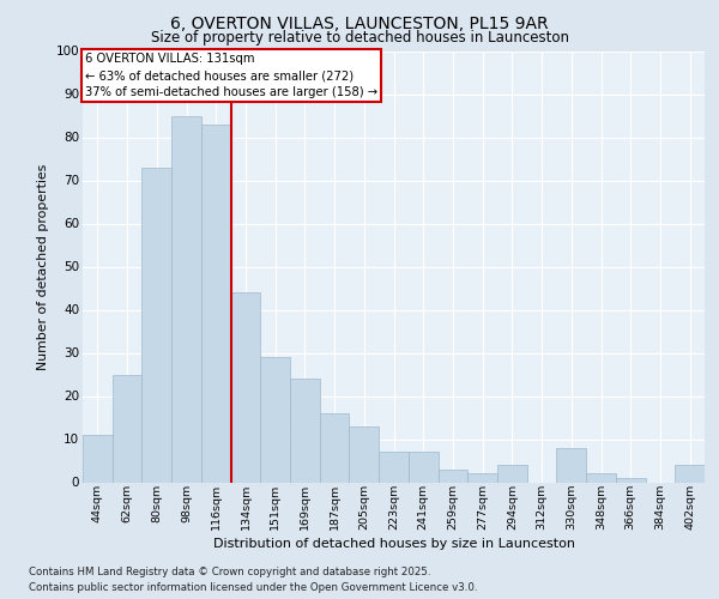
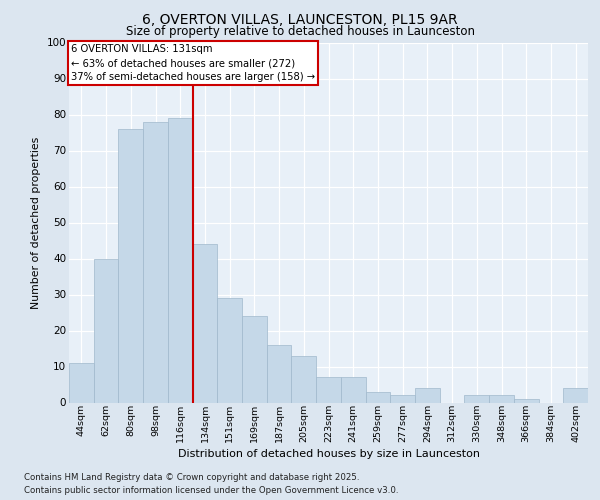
62sqm: 25 -> 40
80sqm: 73 -> 76
98sqm: 85 -> 78
116sqm: 83 -> 79
330sqm: 8 -> 2
